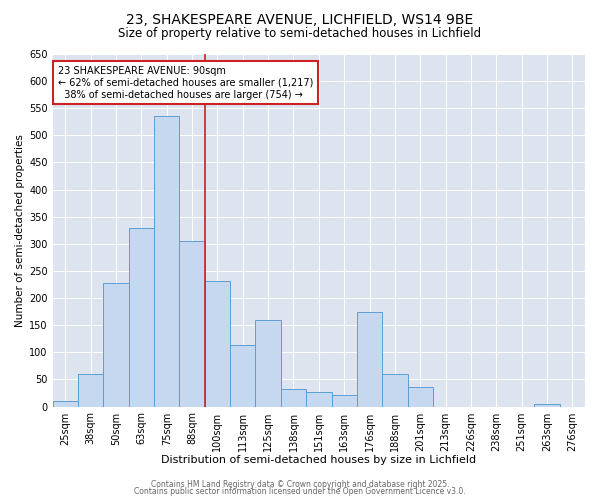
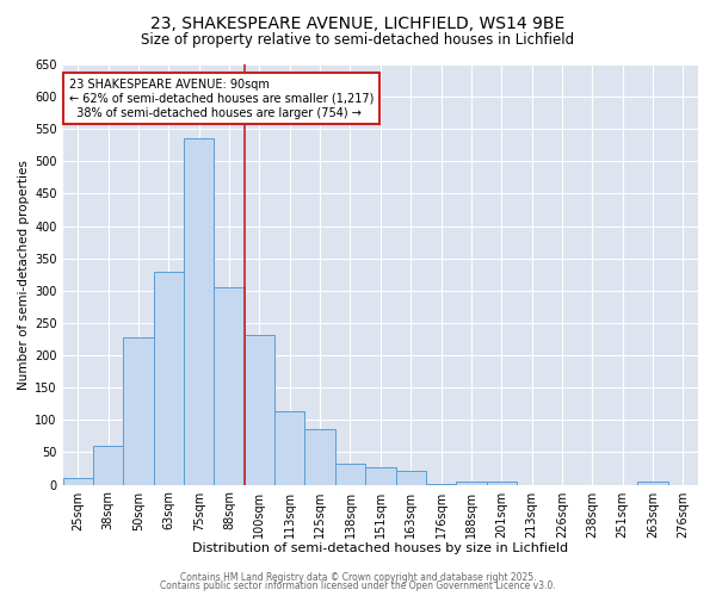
125sqm: 160 -> 85
176sqm: 174 -> 2
188sqm: 60 -> 5
201sqm: 36 -> 5
